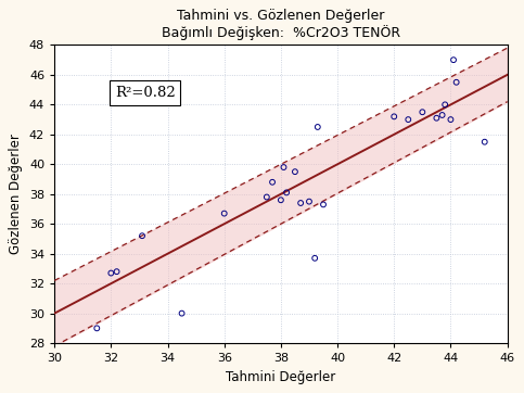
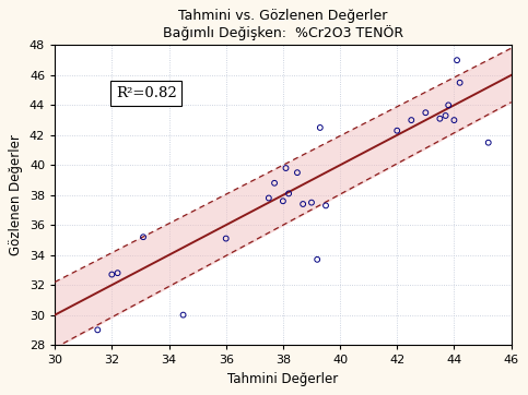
36: 36.7 -> 35.1
42: 43.2 -> 42.3
